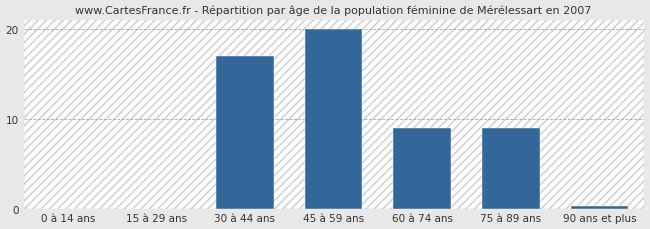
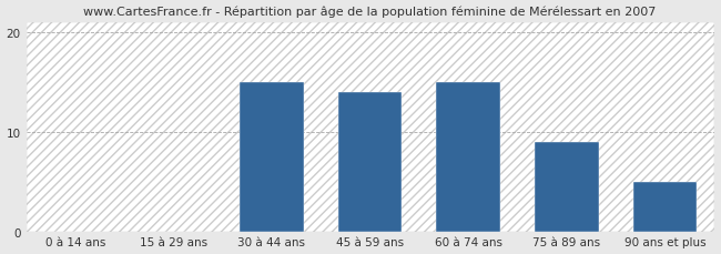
30 à 44 ans: 17.0 -> 15.0
45 à 59 ans: 20.0 -> 14.0
60 à 74 ans: 9.0 -> 15.0
90 ans et plus: 0.3 -> 5.0
